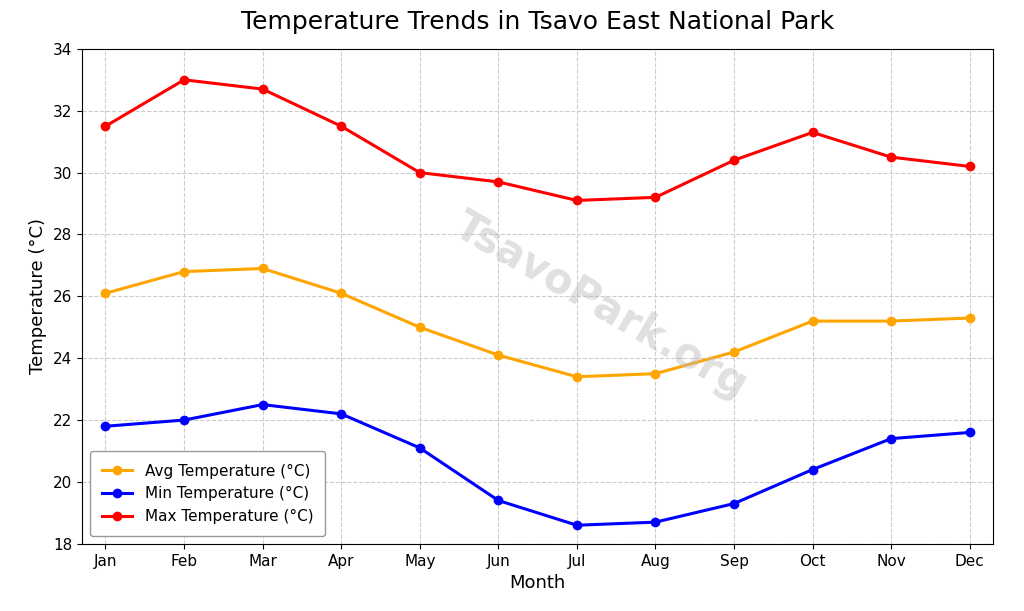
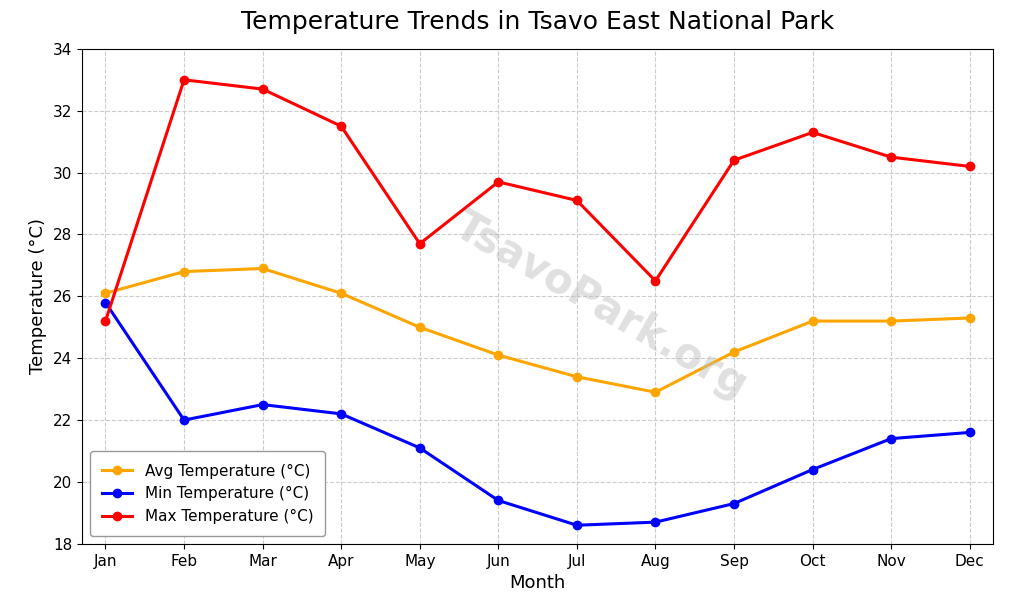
Min Temperature (°C)/Jan: 21.8 -> 25.8
Max Temperature (°C)/Jan: 31.5 -> 25.2
Max Temperature (°C)/May: 30.0 -> 27.7
Avg Temperature (°C)/Aug: 23.5 -> 22.9
Max Temperature (°C)/Aug: 29.2 -> 26.5
